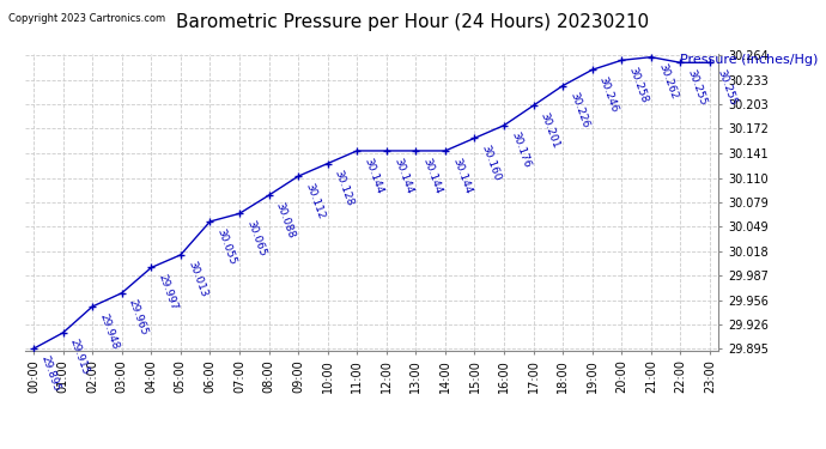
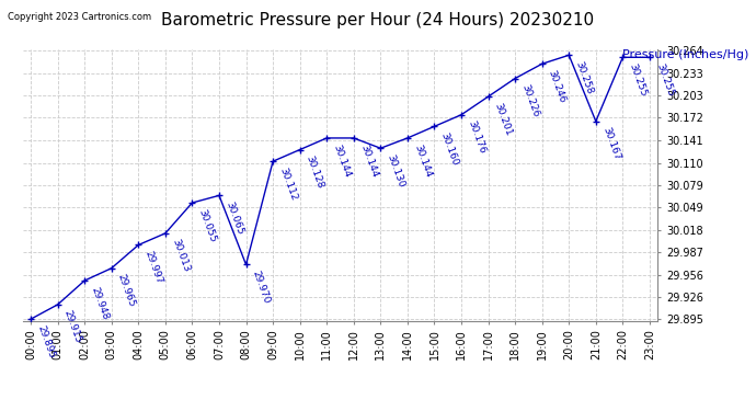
08:00: 30.088 -> 29.970
13:00: 30.144 -> 30.130
21:00: 30.262 -> 30.167
